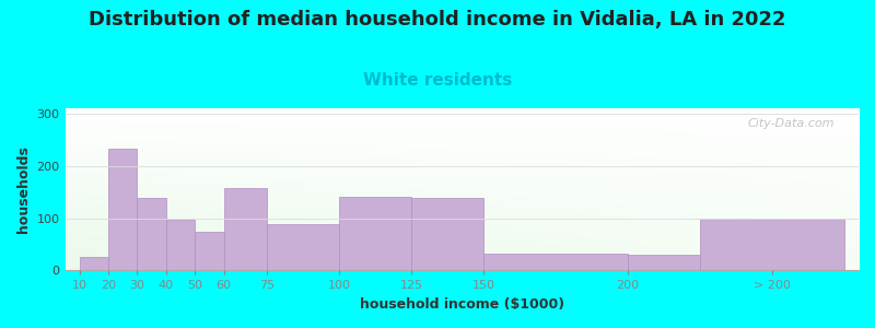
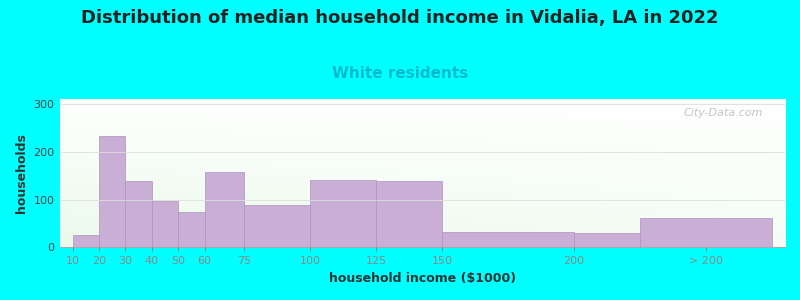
> 200: 100 -> 62
